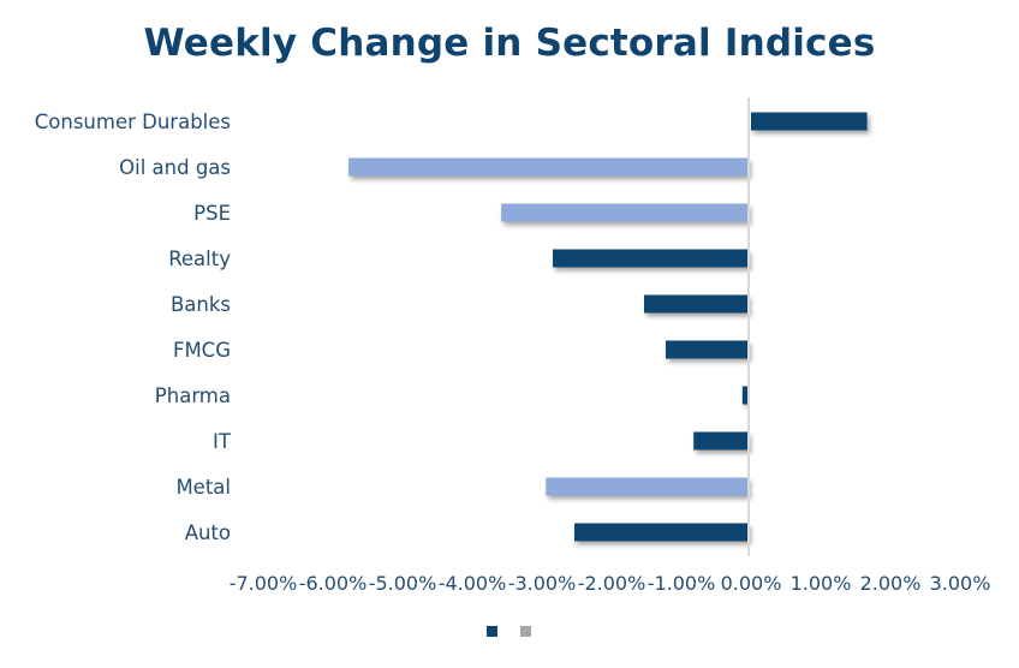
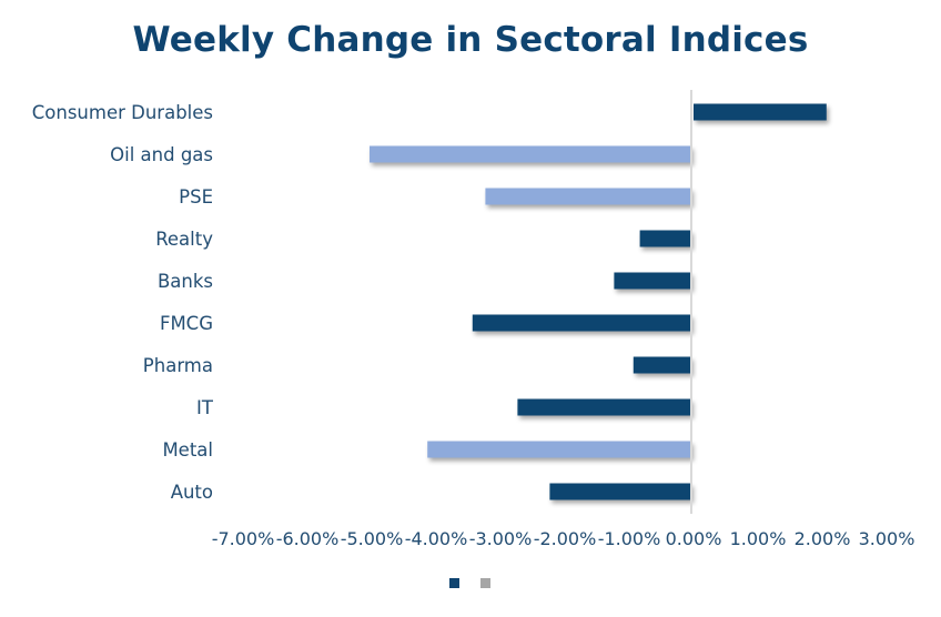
Consumer Durables: 1.7% -> 2.1%
Oil and gas: -5.7% -> -5.0%
PSE: -3.5% -> -3.2%
Realty: -2.8% -> -0.8%
Banks: -1.5% -> -1.2%
FMCG: -1.2% -> -3.4%
Pharma: -0.1% -> -0.9%
IT: -0.8% -> -2.7%
Metal: -2.9% -> -4.1%
Auto: -2.5% -> -2.2%
